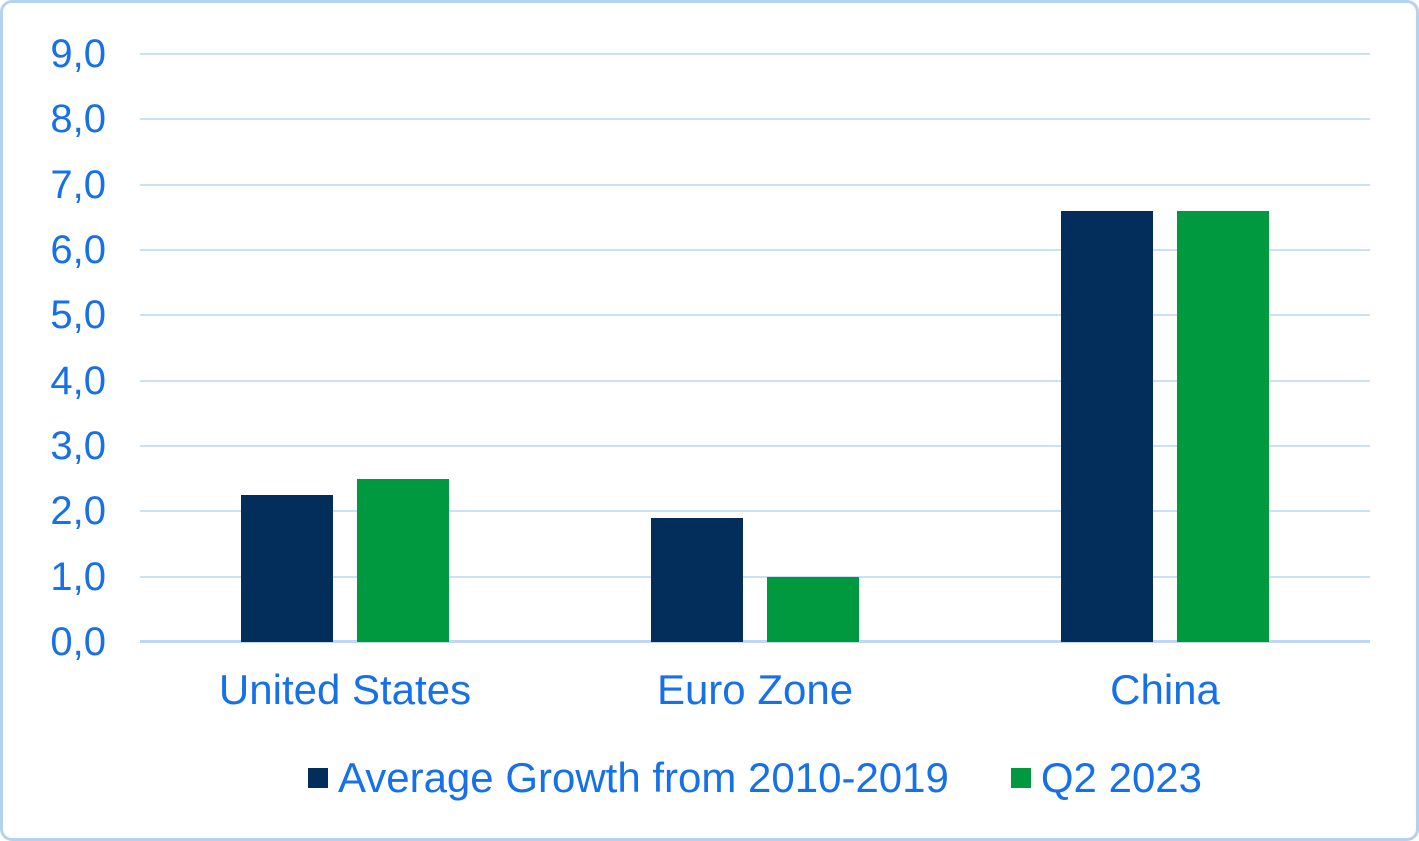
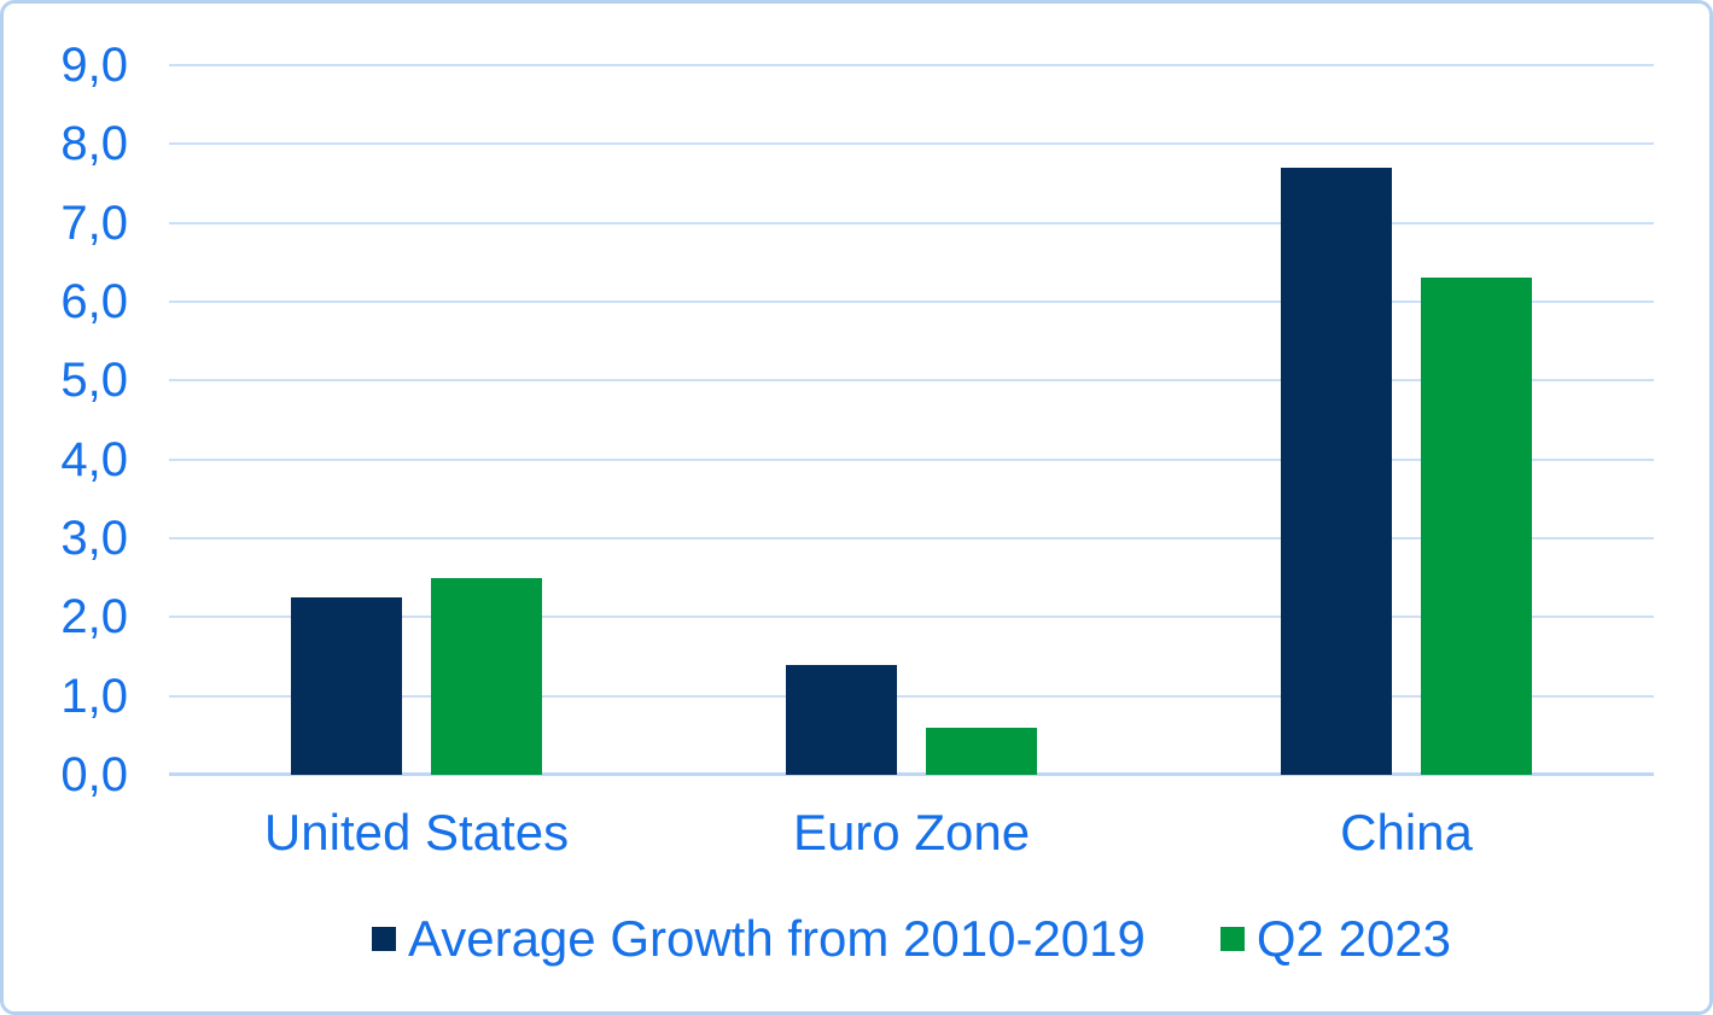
Average Growth from 2010-2019/Euro Zone: 1,9 -> 1,4
Q2 2023/Euro Zone: 1,0 -> 0,6
Average Growth from 2010-2019/China: 6,6 -> 7,7
Q2 2023/China: 6,6 -> 6,3
